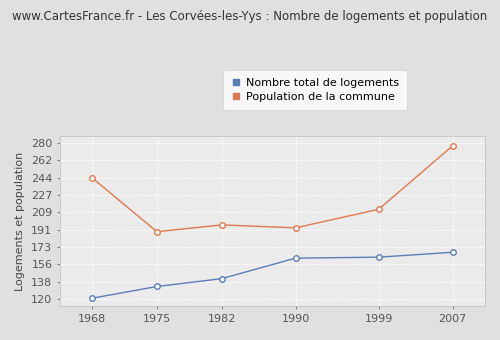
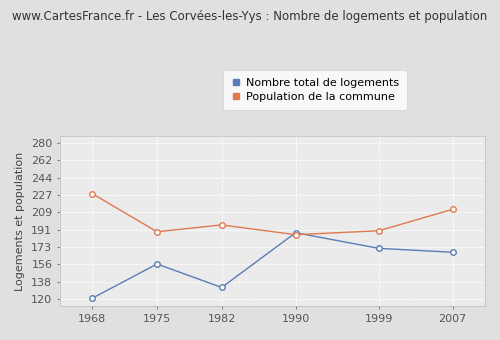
Population de la commune/1968: 244 -> 228
Nombre total de logements/1975: 133 -> 156
Nombre total de logements/1982: 141 -> 132
Nombre total de logements/1990: 162 -> 188
Population de la commune/1990: 193 -> 186
Nombre total de logements/1999: 163 -> 172
Population de la commune/1999: 212 -> 190
Population de la commune/2007: 277 -> 212
